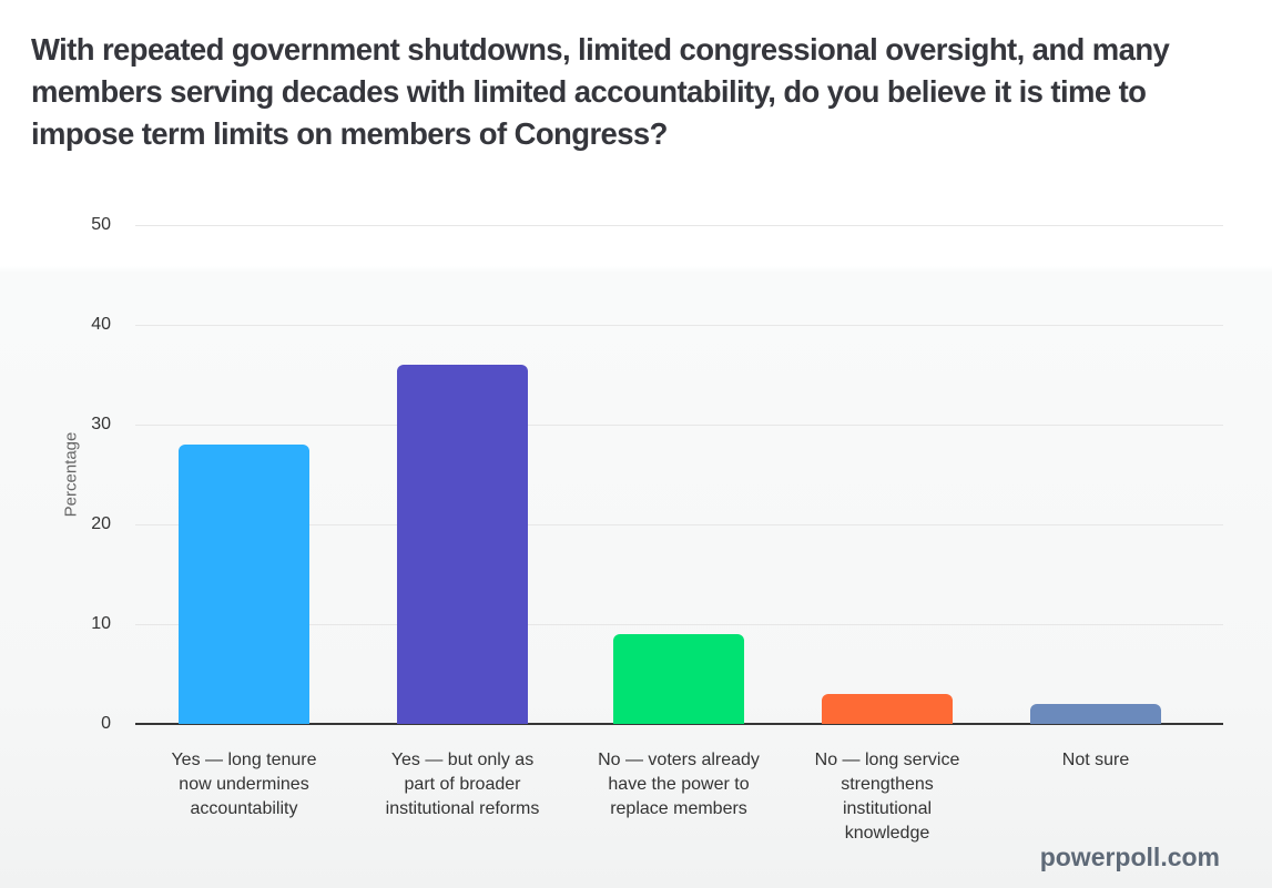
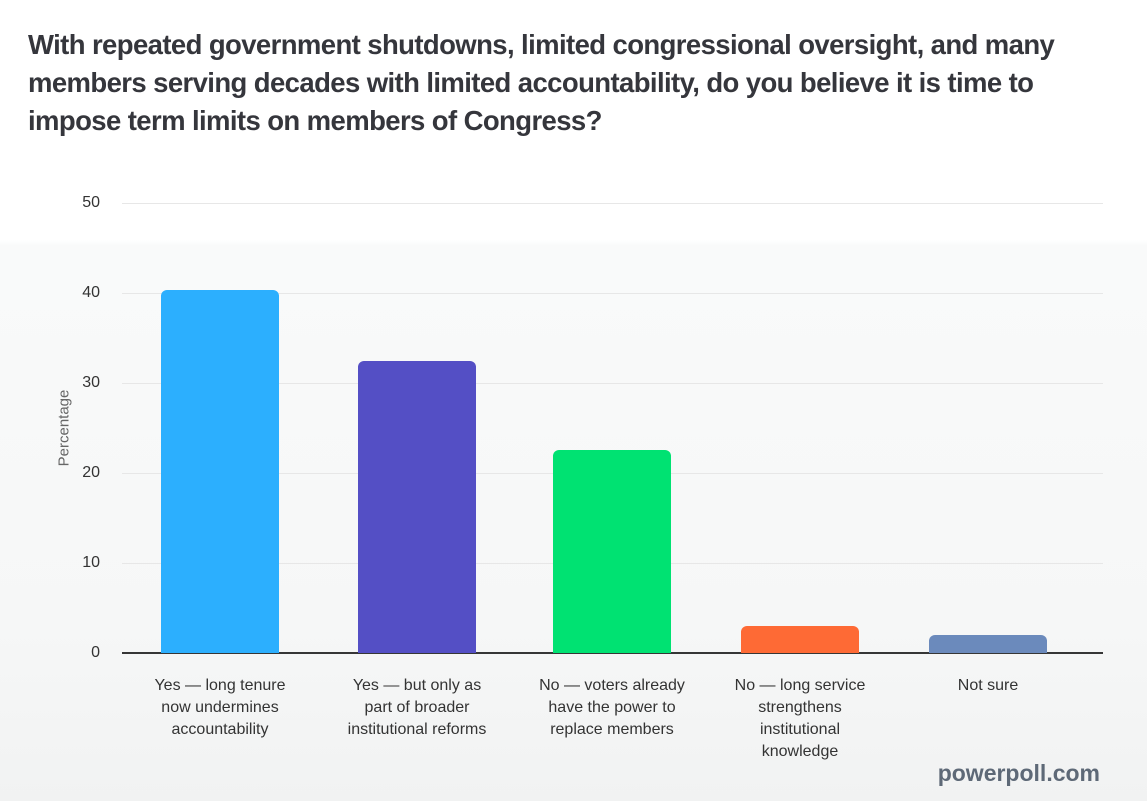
Yes — long tenure now undermines accountability: 28 -> 40
Yes — but only as part of broader institutional reforms: 36 -> 32
No — voters already have the power to replace members: 9 -> 23
